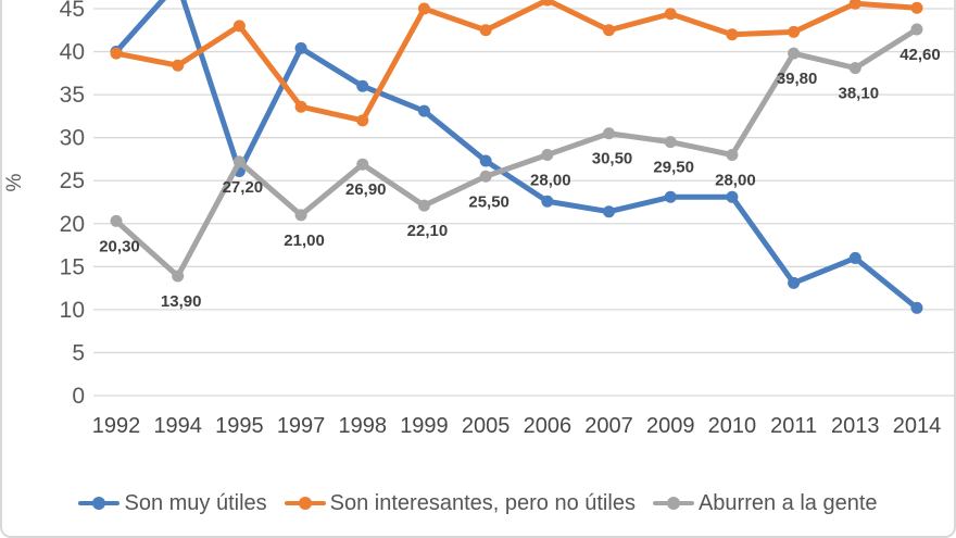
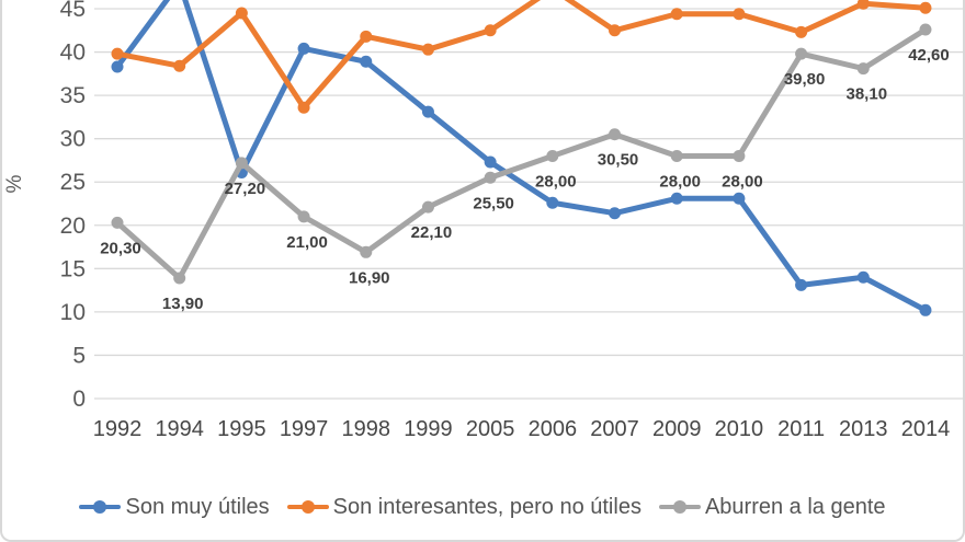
Son muy útiles/1992: 40 -> 38
Son interesantes, pero no útiles/1995: 43 -> 44
Son muy útiles/1998: 36 -> 39
Son interesantes, pero no útiles/1998: 32 -> 42
Aburren a la gente/1998: 26,90 -> 16,90
Son interesantes, pero no útiles/1999: 45 -> 40
Son interesantes, pero no útiles/2006: 46 -> 47
Aburren a la gente/2009: 29,50 -> 28,00
Son interesantes, pero no útiles/2010: 42 -> 44
Son muy útiles/2013: 16 -> 14
